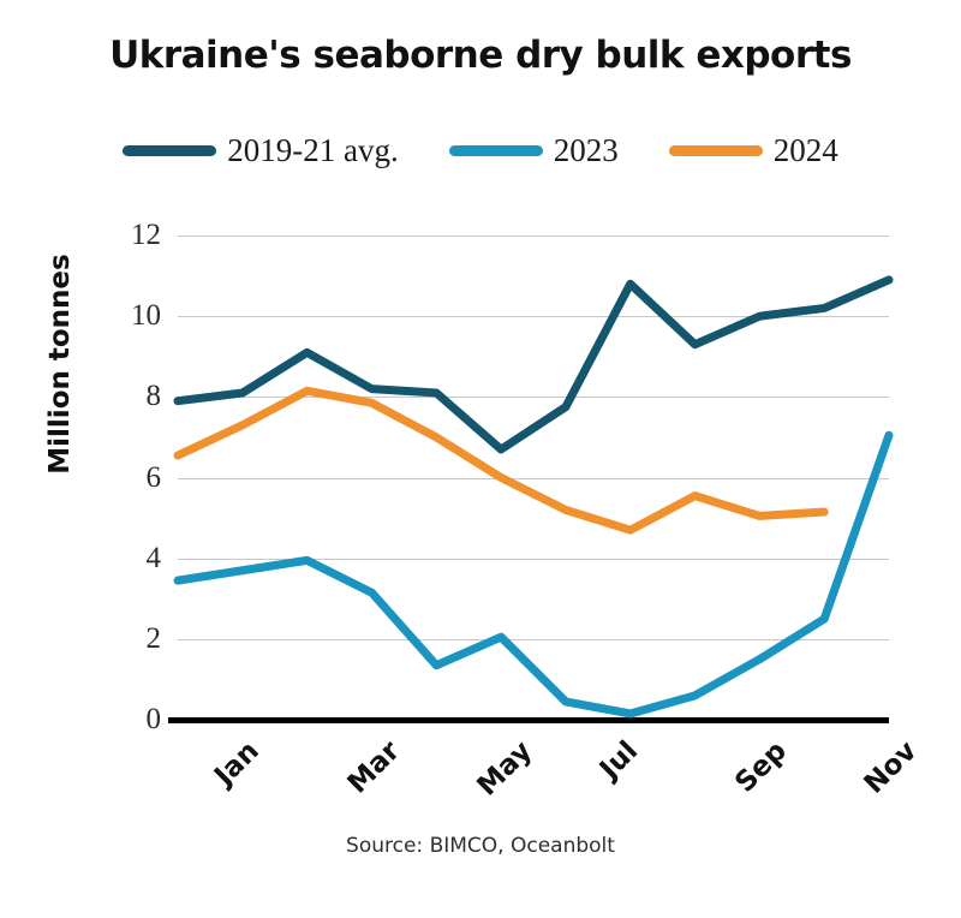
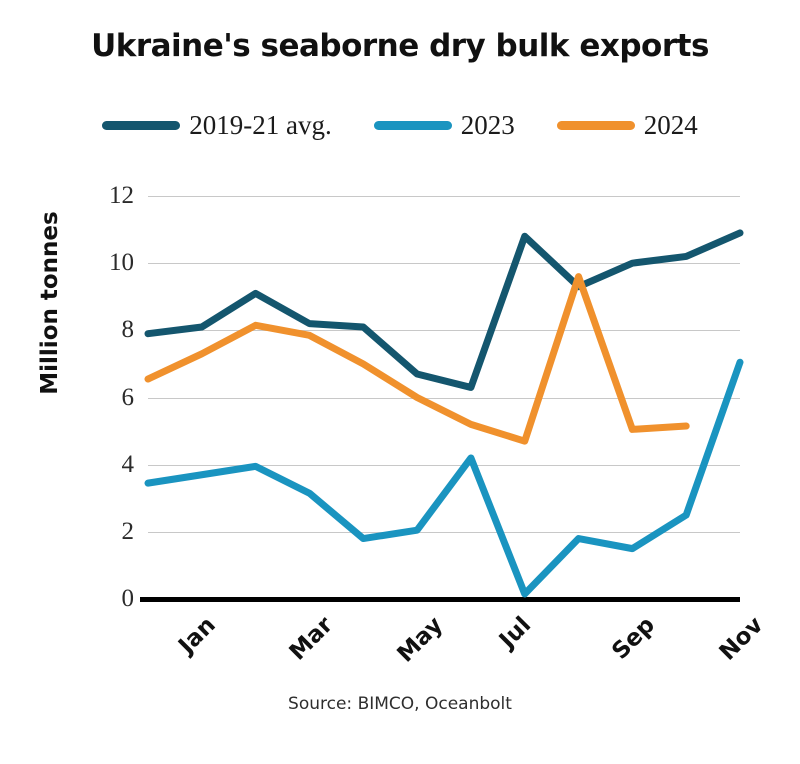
2023/May: 1.4 -> 1.8
2019-21 avg./Jul: 7.8 -> 6.3
2023/Jul: 0.5 -> 4.2
2023/Sep: 0.6 -> 1.8
2024/Sep: 5.5 -> 9.6
